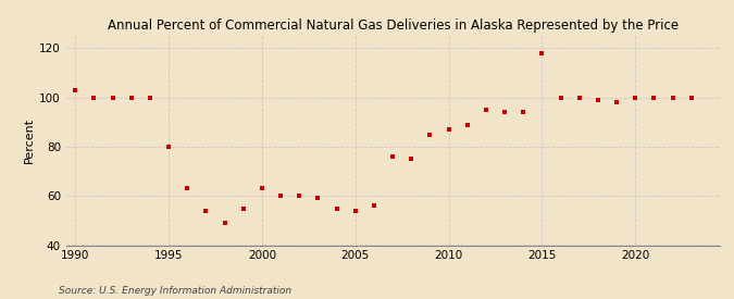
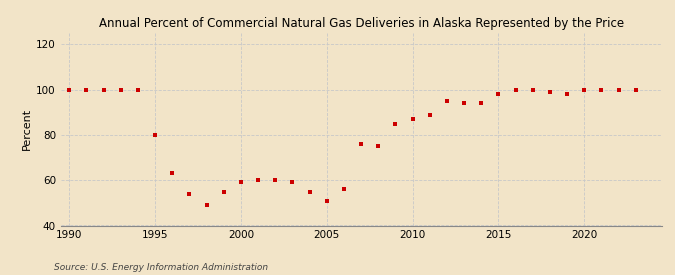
1990: 103 -> 100
2000: 63 -> 59
2005: 54 -> 51
2015: 118 -> 98
